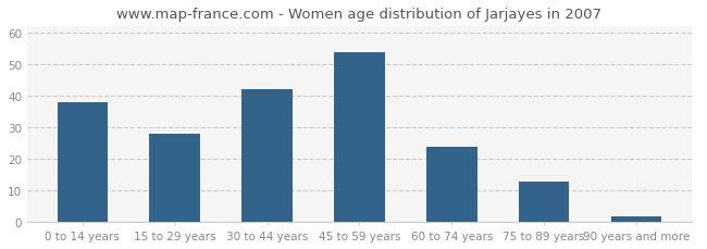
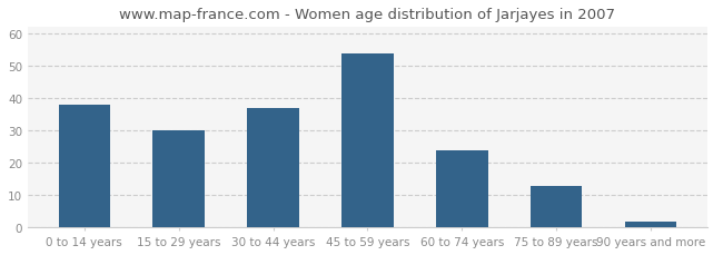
15 to 29 years: 28 -> 30
30 to 44 years: 42 -> 37
